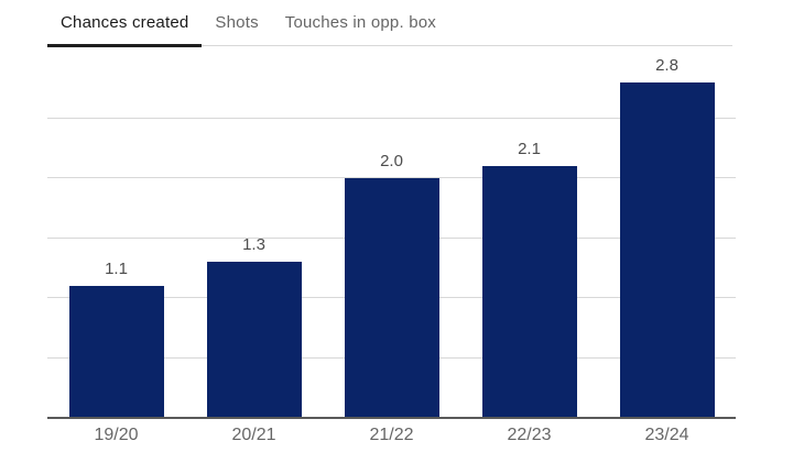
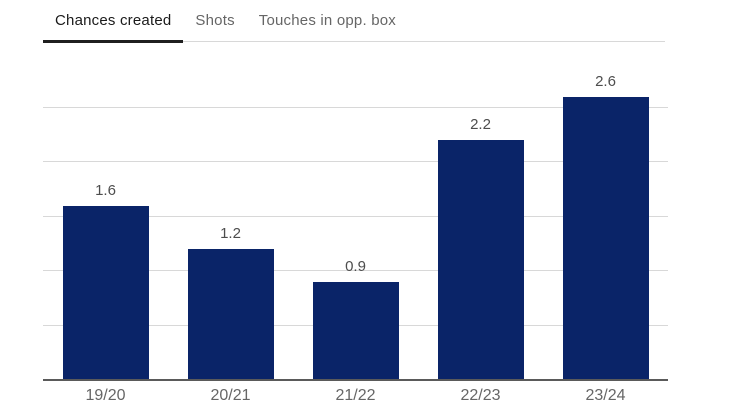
19/20: 1.1 -> 1.6
20/21: 1.3 -> 1.2
21/22: 2.0 -> 0.9
22/23: 2.1 -> 2.2
23/24: 2.8 -> 2.6
